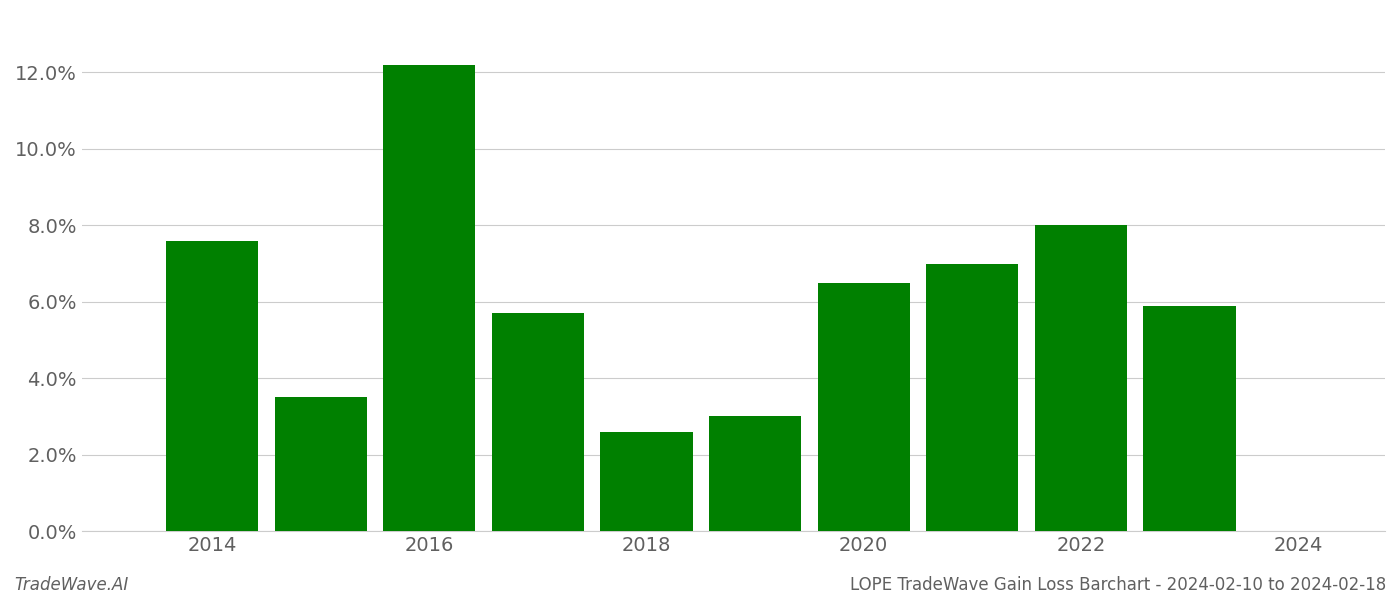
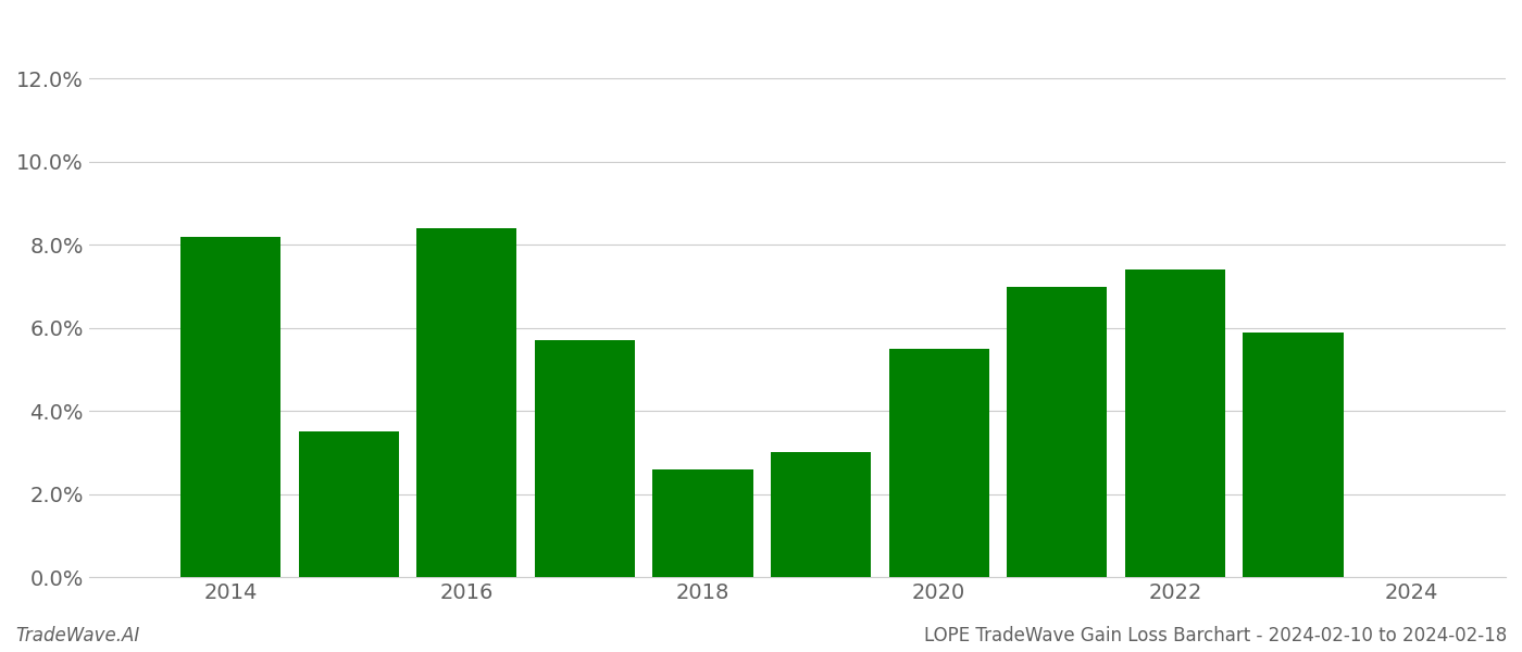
2014: 7.6% -> 8.2%
2016: 12.2% -> 8.4%
2020: 6.5% -> 5.5%
2022: 8.0% -> 7.4%
